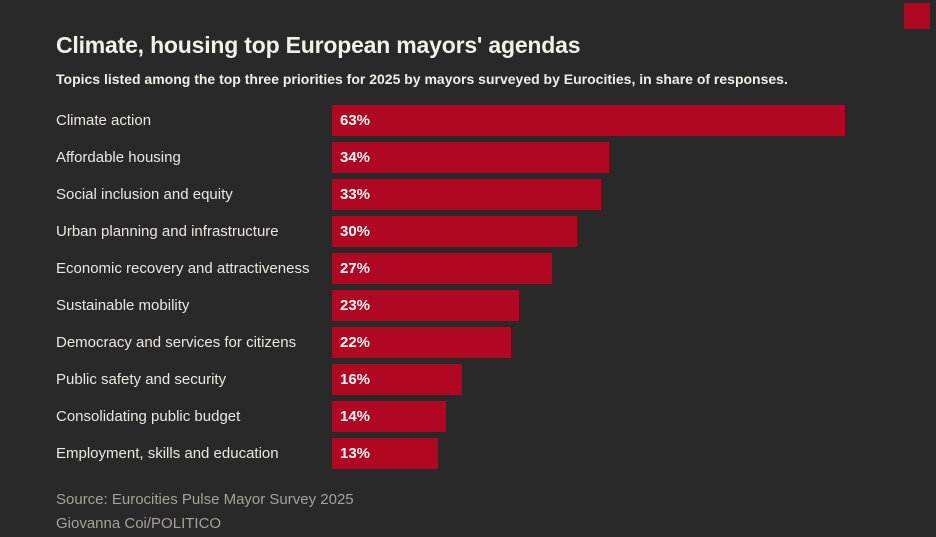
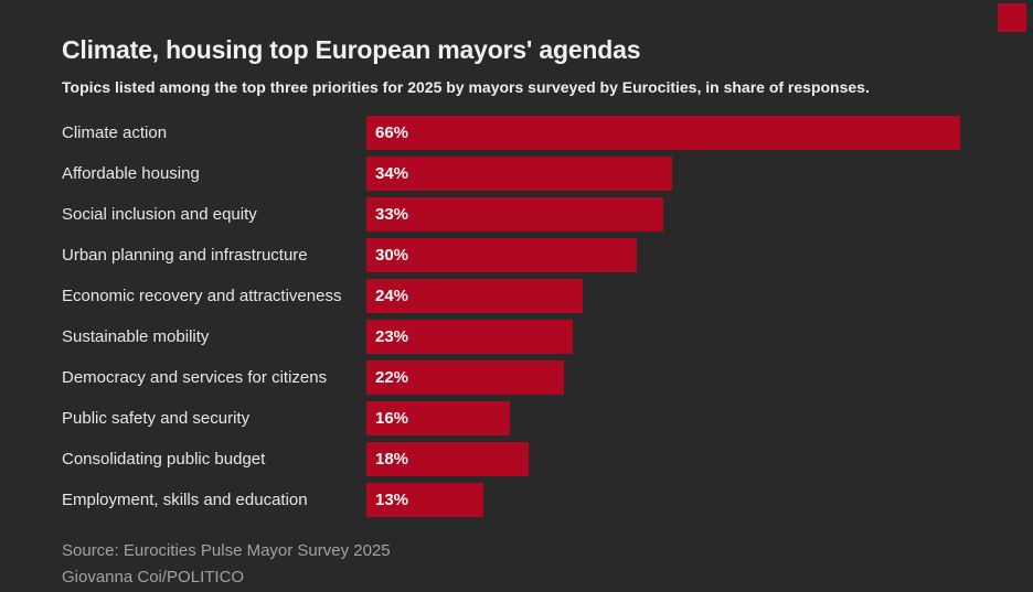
Climate action: 63% -> 66%
Economic recovery and attractiveness: 27% -> 24%
Consolidating public budget: 14% -> 18%
